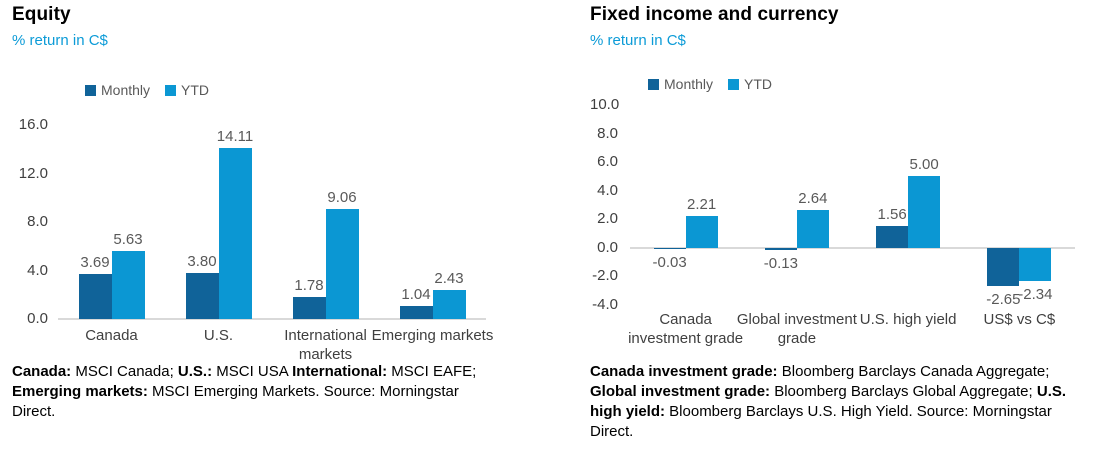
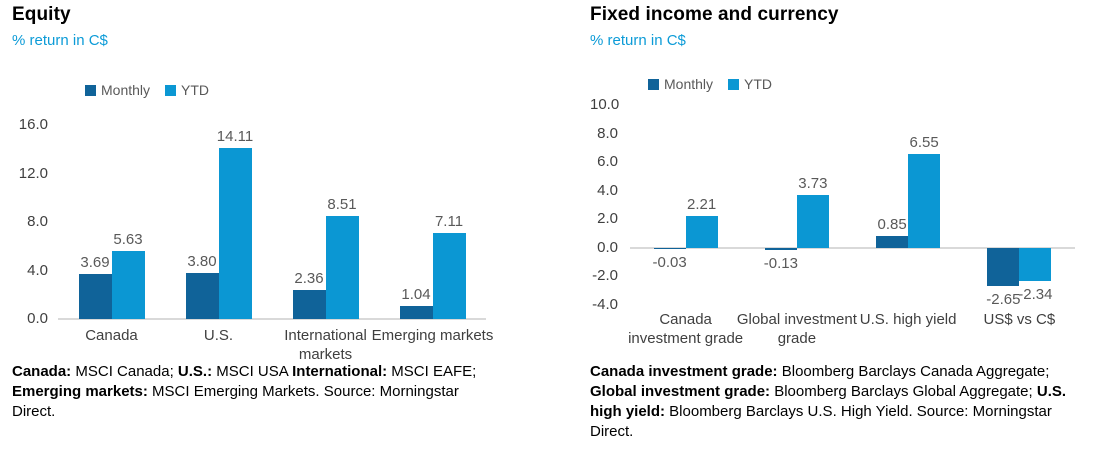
Equity/Monthly/International markets: 1.78 -> 2.36
Equity/YTD/International markets: 9.06 -> 8.51
Equity/YTD/Emerging markets: 2.43 -> 7.11
Fixed income and currency/YTD/Global investment grade: 2.64 -> 3.73
Fixed income and currency/Monthly/U.S. high yield: 1.56 -> 0.85
Fixed income and currency/YTD/U.S. high yield: 5.00 -> 6.55
